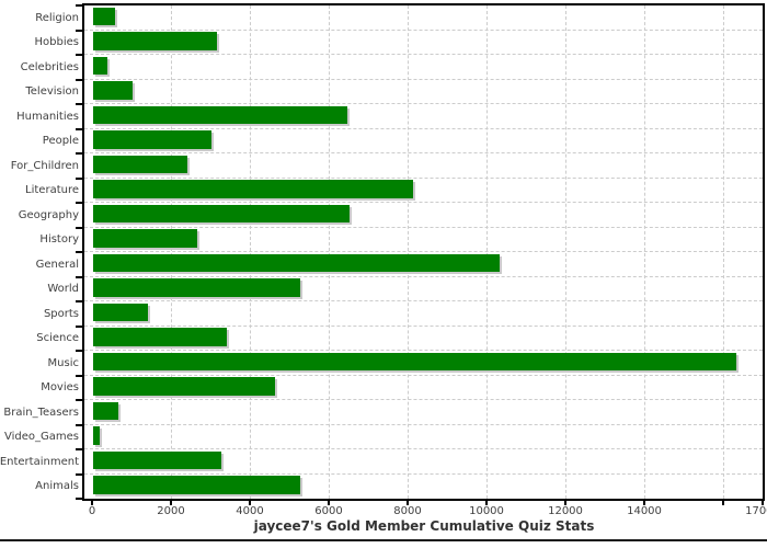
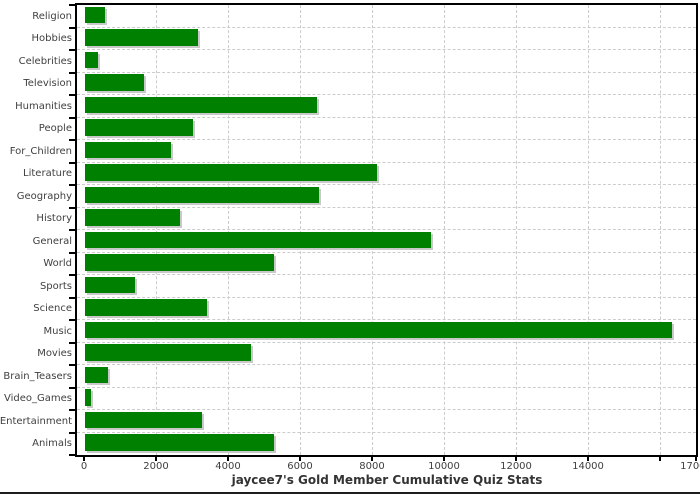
Television: 1000 -> 1600
General: 10300 -> 9600
